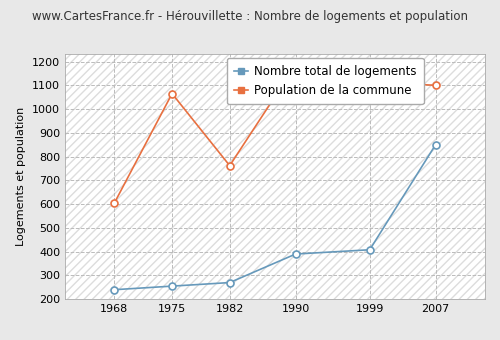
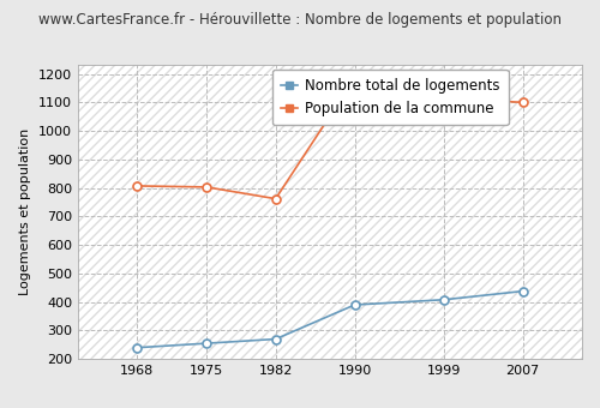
Population de la commune/1968: 605 -> 807
Population de la commune/1975: 1065 -> 803
Nombre total de logements/2007: 850 -> 438
